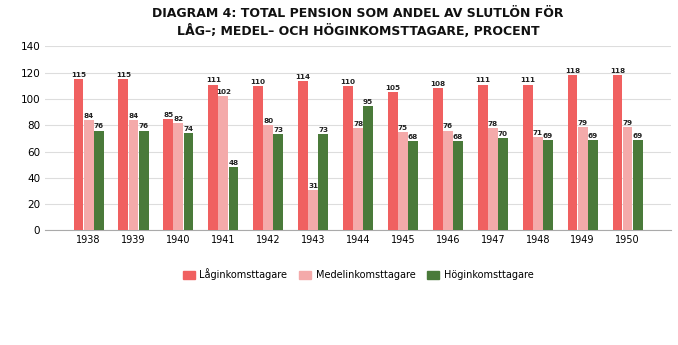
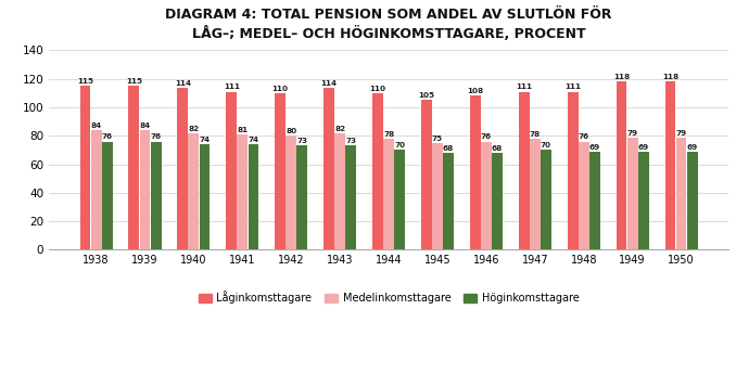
Låginkomsttagare/1940: 85 -> 114
Medelinkomsttagare/1941: 102 -> 81
Höginkomsttagare/1941: 48 -> 74
Medelinkomsttagare/1943: 31 -> 82
Höginkomsttagare/1944: 95 -> 70
Medelinkomsttagare/1948: 71 -> 76
